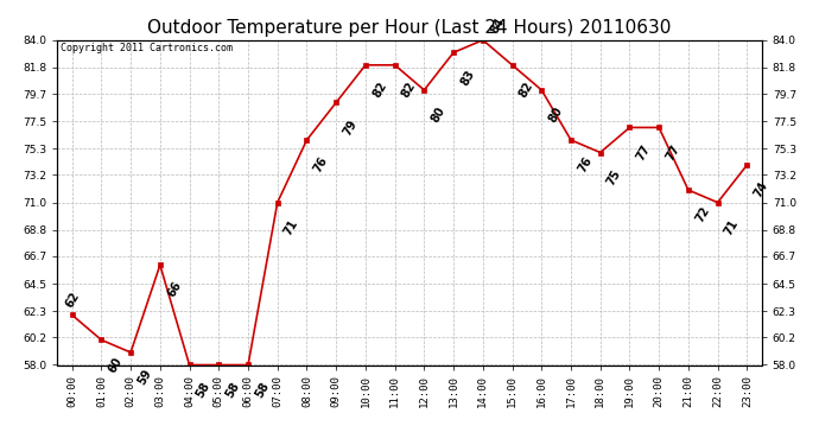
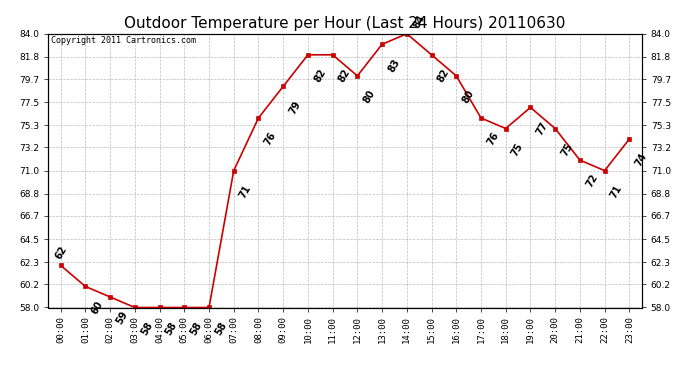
03:00: 66 -> 58
20:00: 77 -> 75
